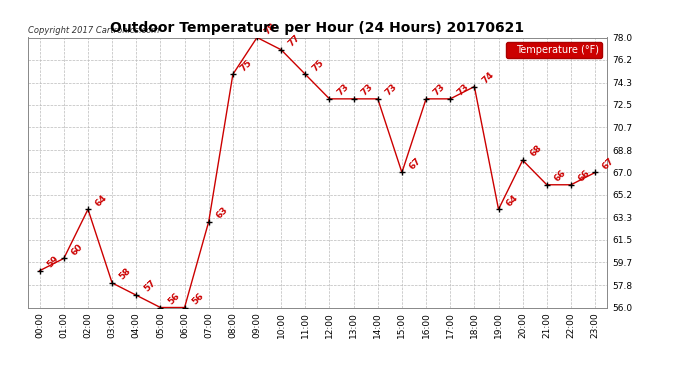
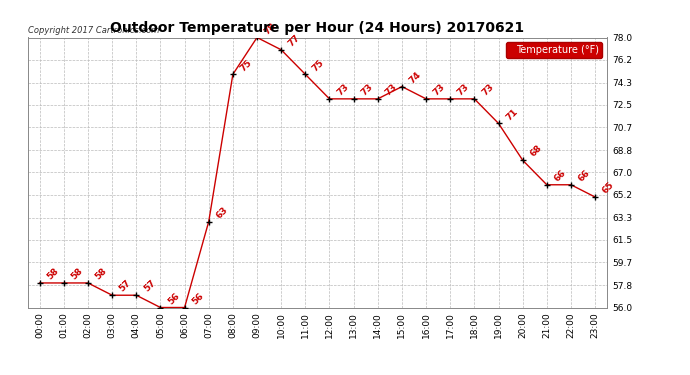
00:00: 59 -> 58
01:00: 60 -> 58
02:00: 64 -> 58
03:00: 58 -> 57
15:00: 67 -> 74
18:00: 74 -> 73
19:00: 64 -> 71
23:00: 67 -> 65
